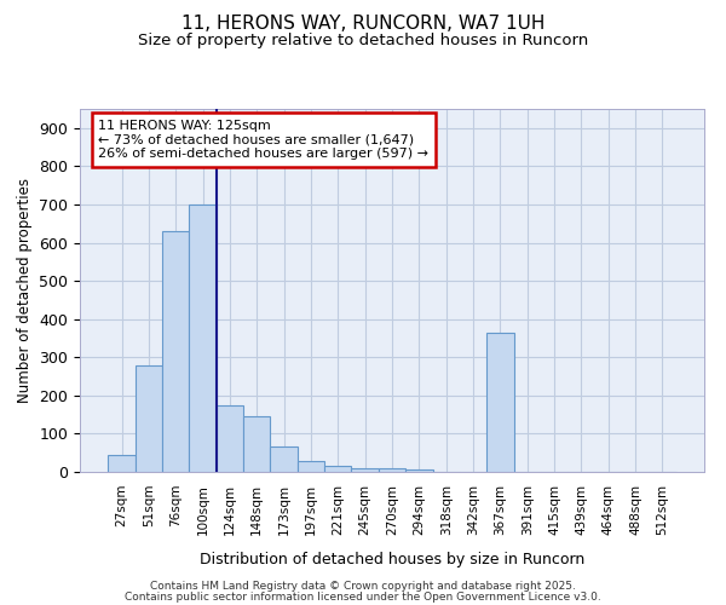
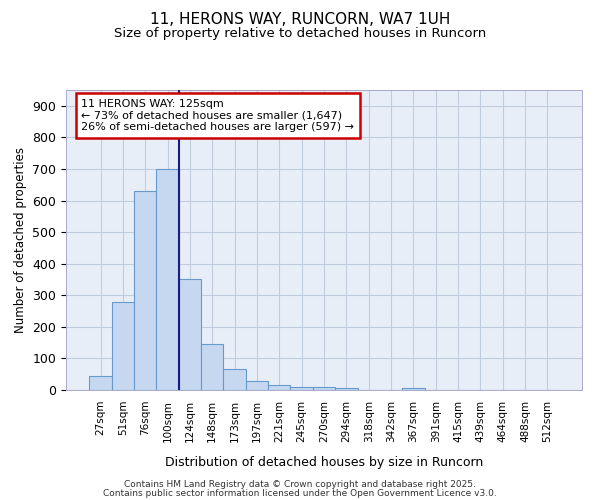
124sqm: 175 -> 350
367sqm: 365 -> 5
